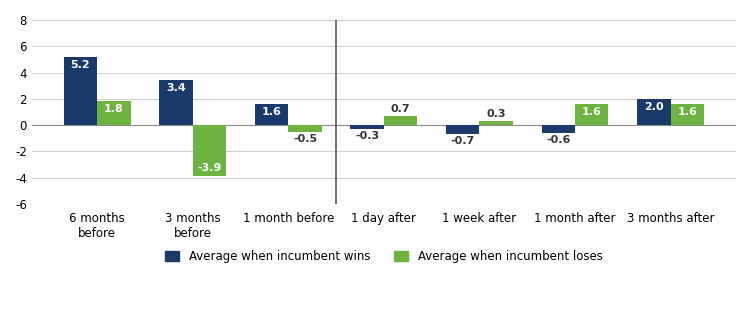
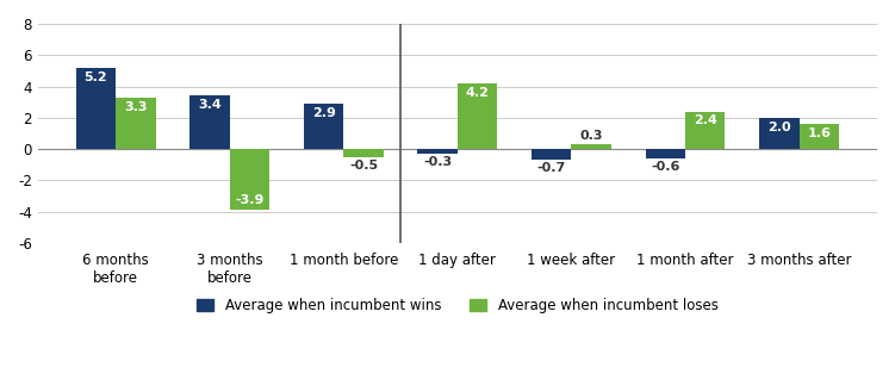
Average when incumbent loses/6 months before: 1.8 -> 3.3
Average when incumbent wins/1 month before: 1.6 -> 2.9
Average when incumbent loses/1 day after: 0.7 -> 4.2
Average when incumbent loses/1 month after: 1.6 -> 2.4
